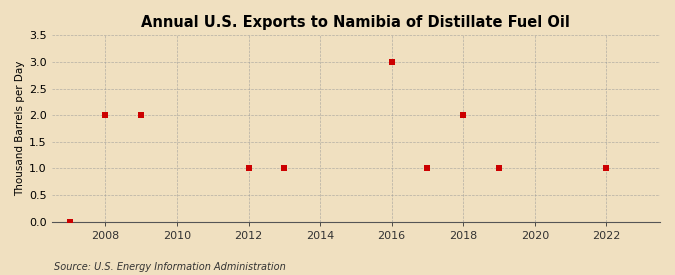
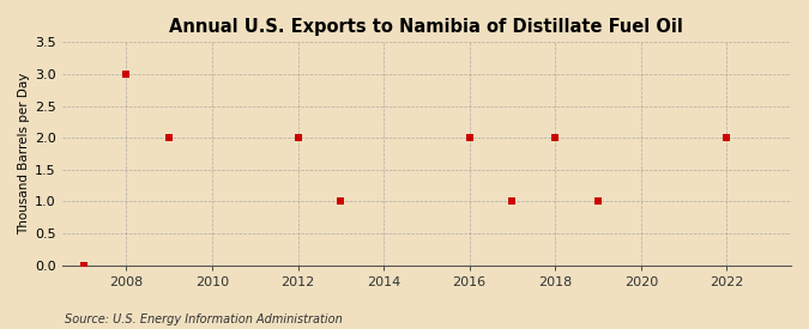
2008: 2 -> 3
2012: 1 -> 2
2016: 3 -> 2
2022: 1 -> 2
